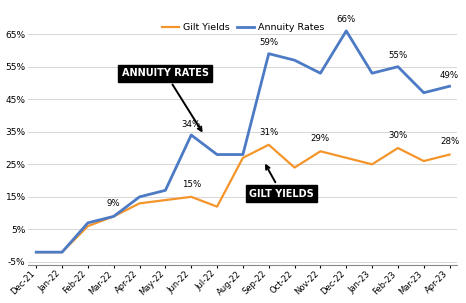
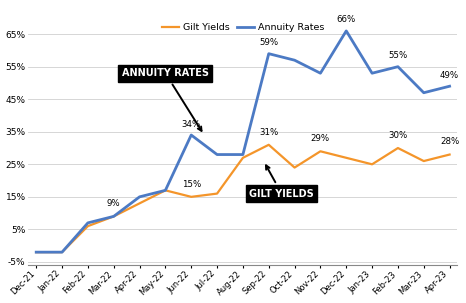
Gilt Yields/May-22: 14% -> 17%
Gilt Yields/Jul-22: 12% -> 16%
